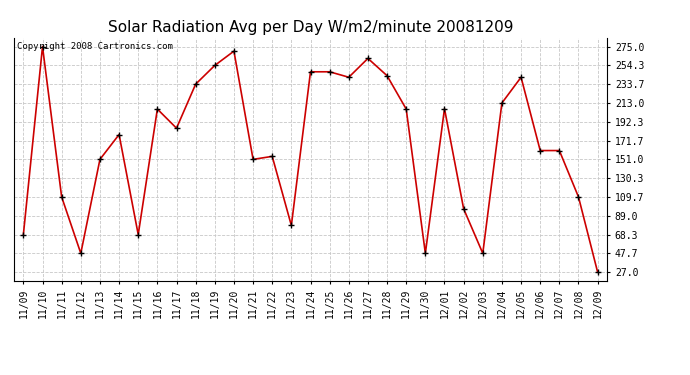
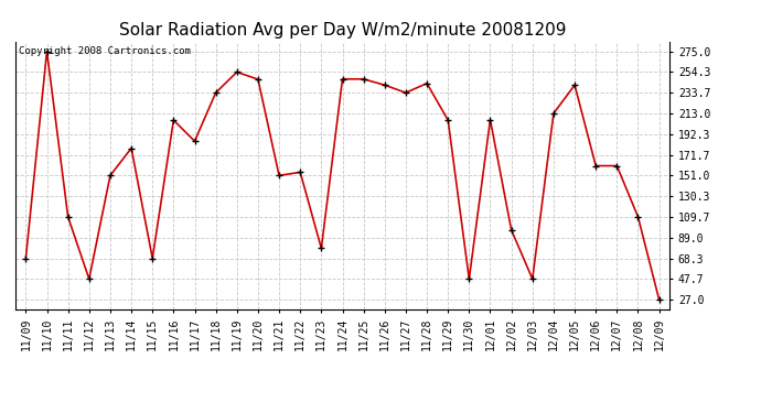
11/20: 270 -> 247
11/27: 262 -> 234
